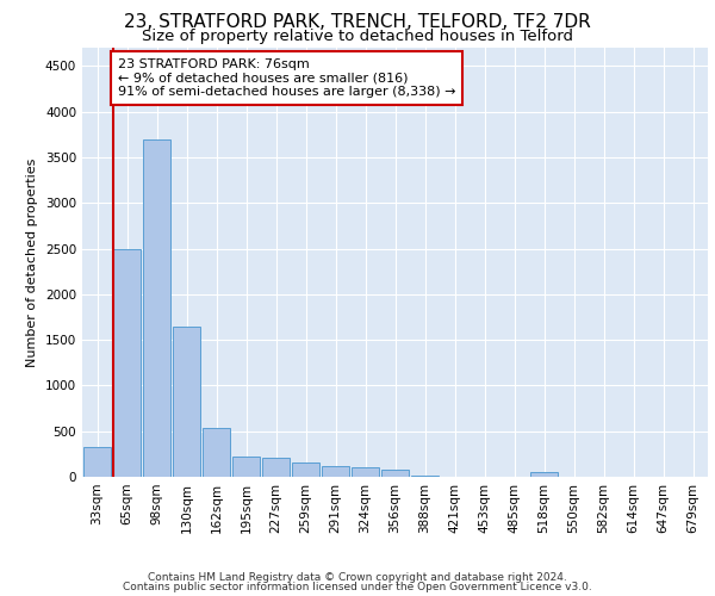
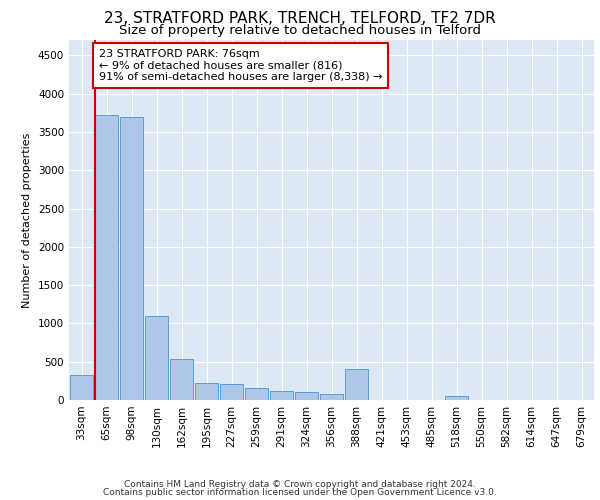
65sqm: 2500 -> 3720
130sqm: 1650 -> 1100
388sqm: 10 -> 400
